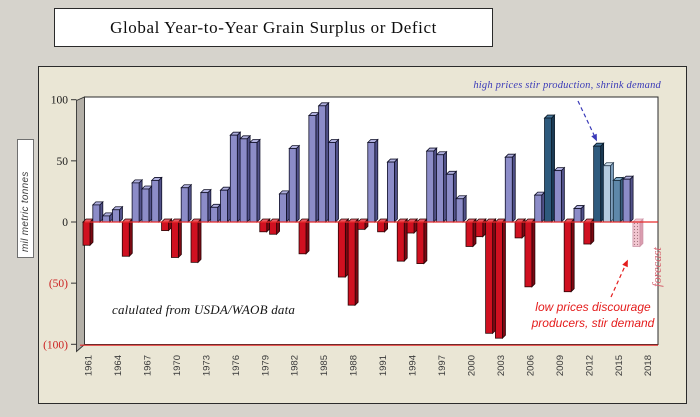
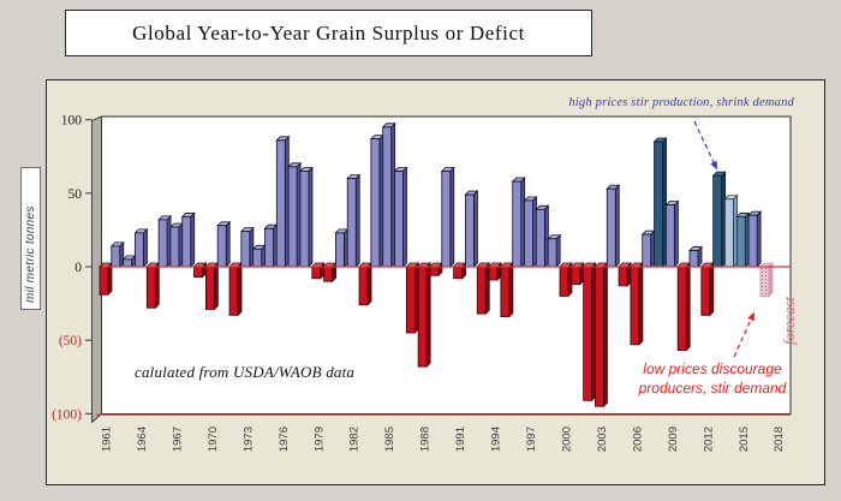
1964: 10 -> 23
1976: 71 -> 86
1997: 55 -> 45
2012: -18 -> -33
